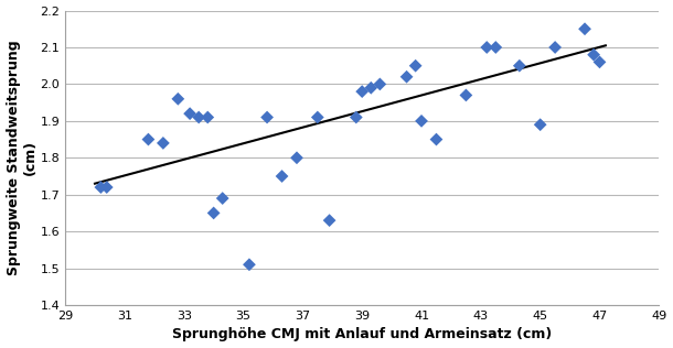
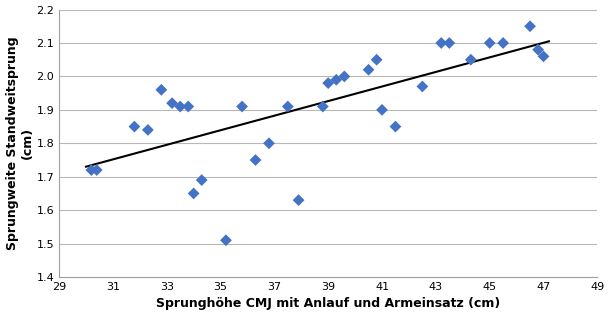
45: 1.89 -> 2.10
